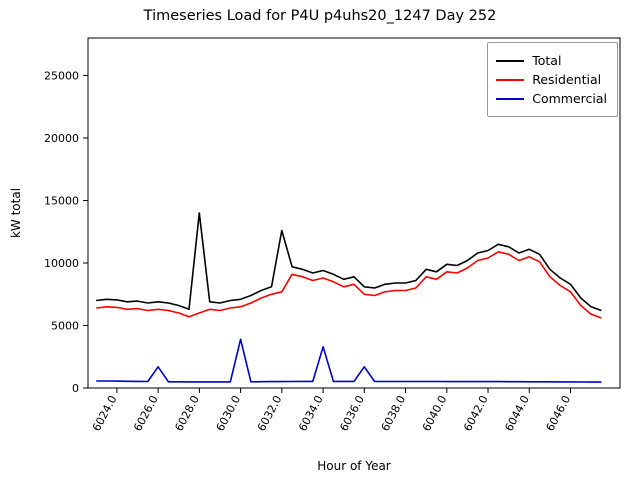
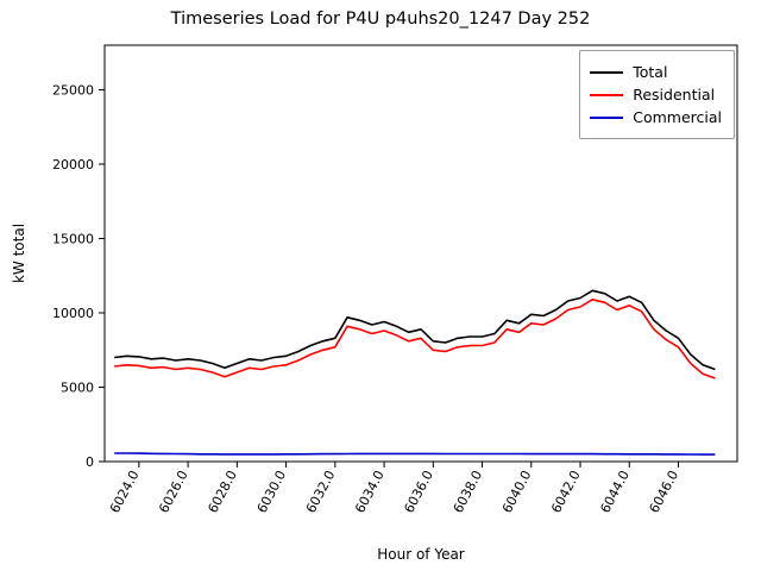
Commercial/6026.0: 1700 -> 500
Total/6028.0: 14000 -> 6600
Commercial/6030.0: 3900 -> 500
Total/6032.0: 12600 -> 8300
Commercial/6034.0: 3300 -> 500
Commercial/6036.0: 1700 -> 500
